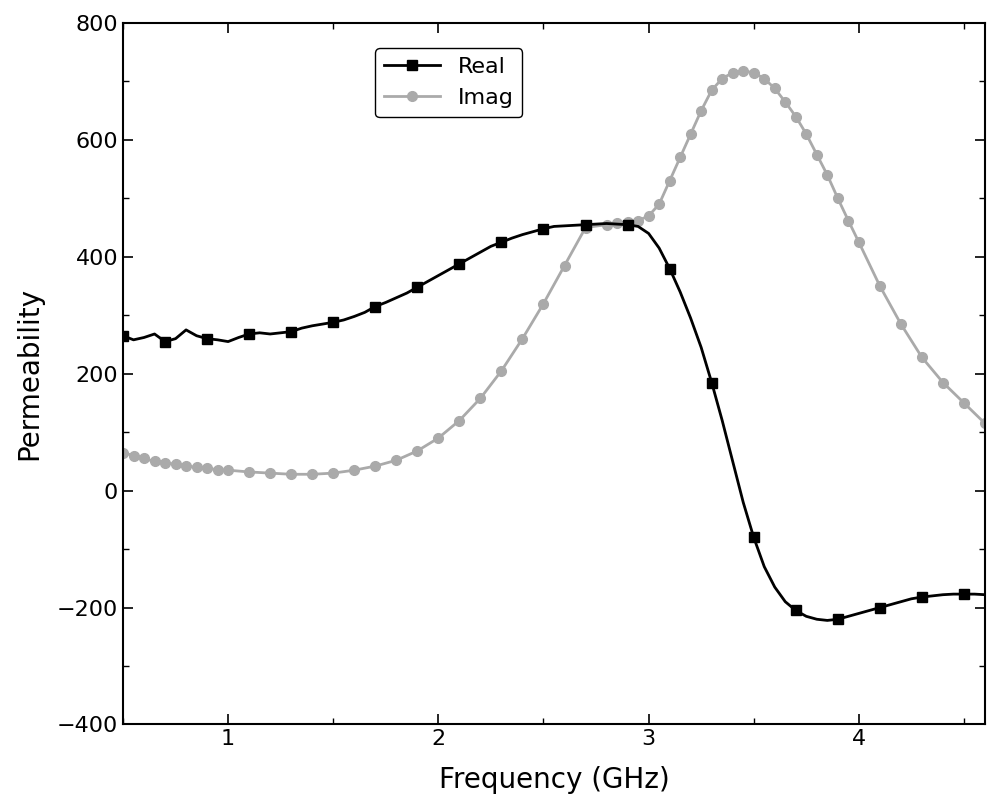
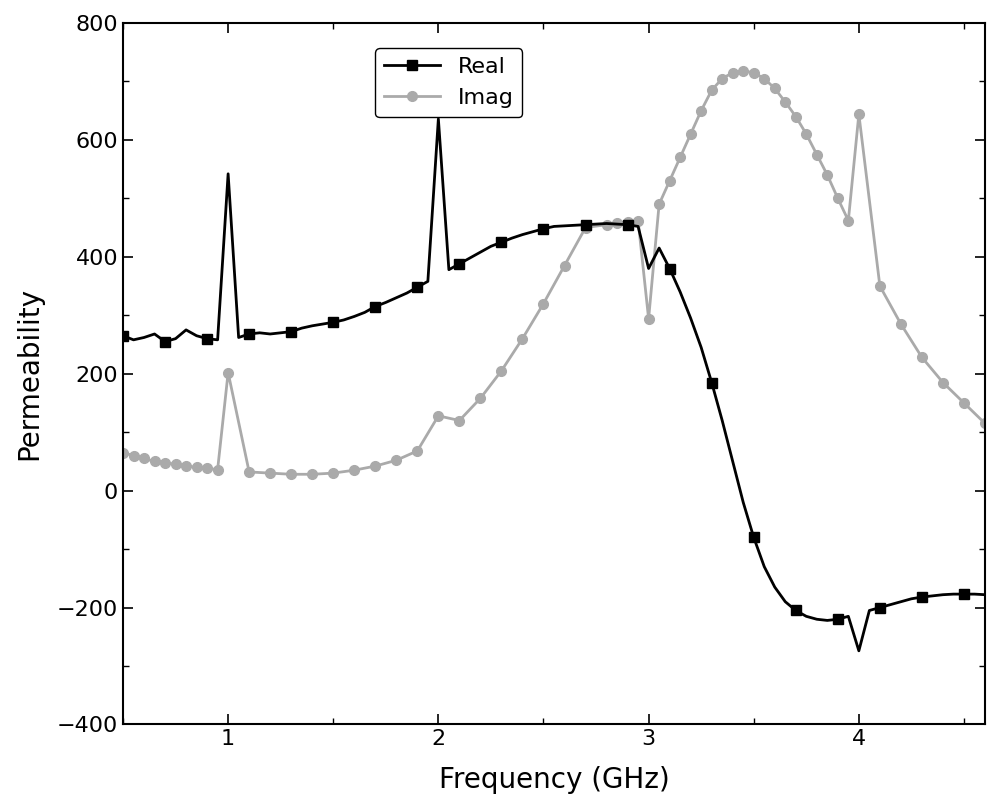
Real/1: 255 -> 542
Imag/1: 35 -> 202
Real/2: 368 -> 636
Imag/2: 90 -> 128
Real/3: 440 -> 380
Imag/3: 470 -> 294
Real/4: -210 -> -274
Imag/4: 425 -> 644
